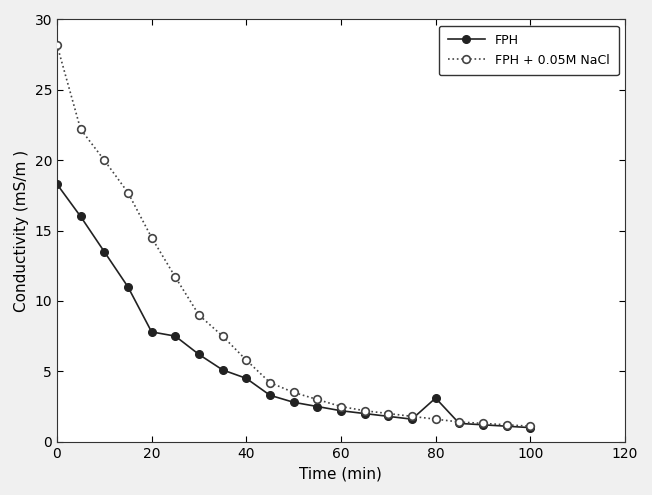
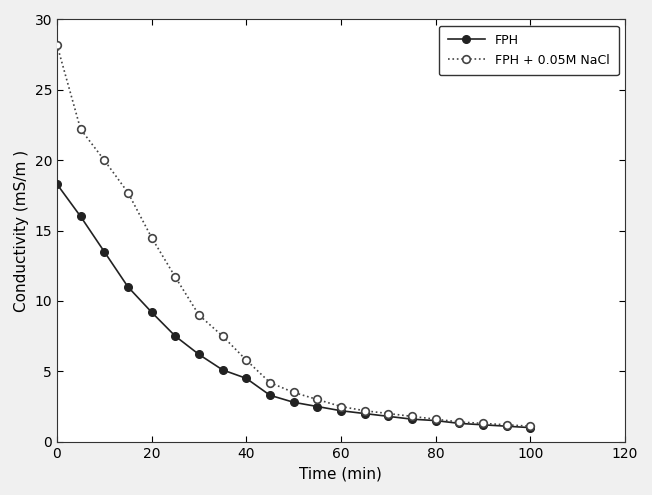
FPH/20: 7.8 -> 9.2
FPH/80: 3.1 -> 1.5
